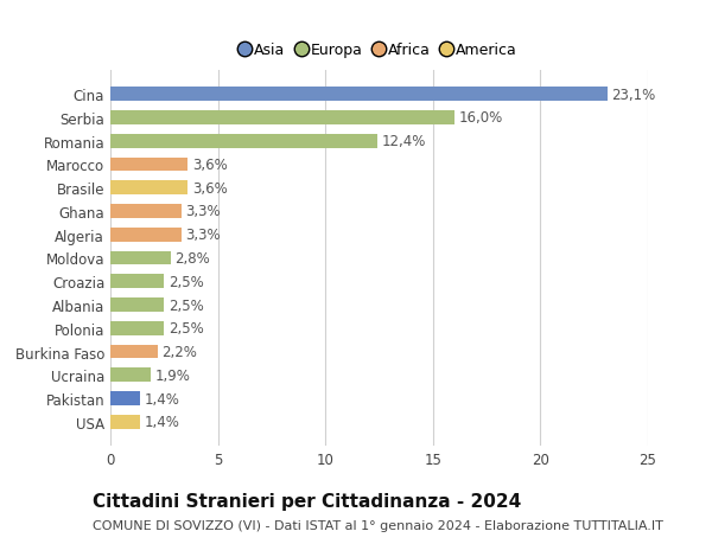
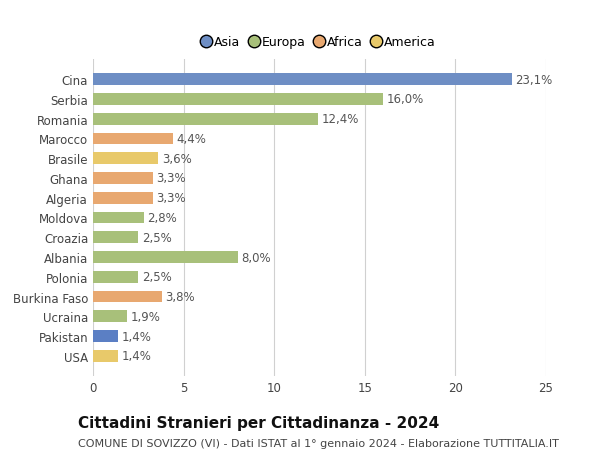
Marocco: 3,6% -> 4,4%
Albania: 2,5% -> 8,0%
Burkina Faso: 2,2% -> 3,8%
